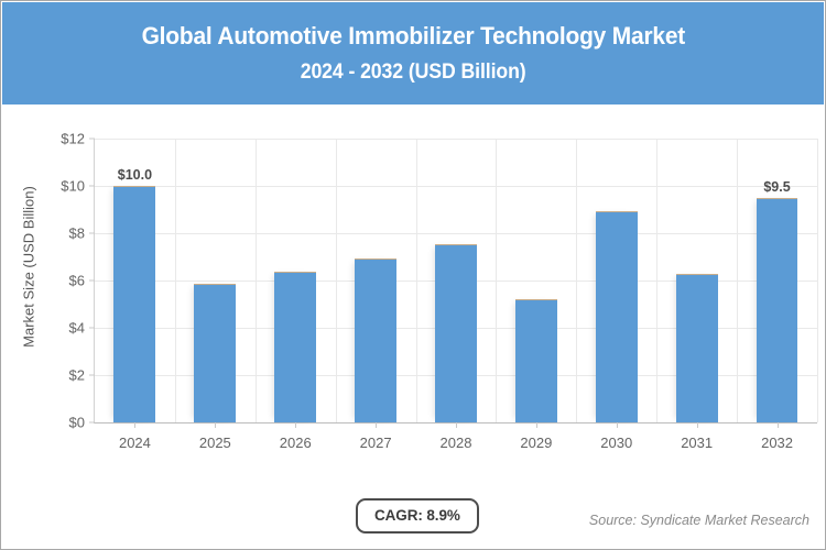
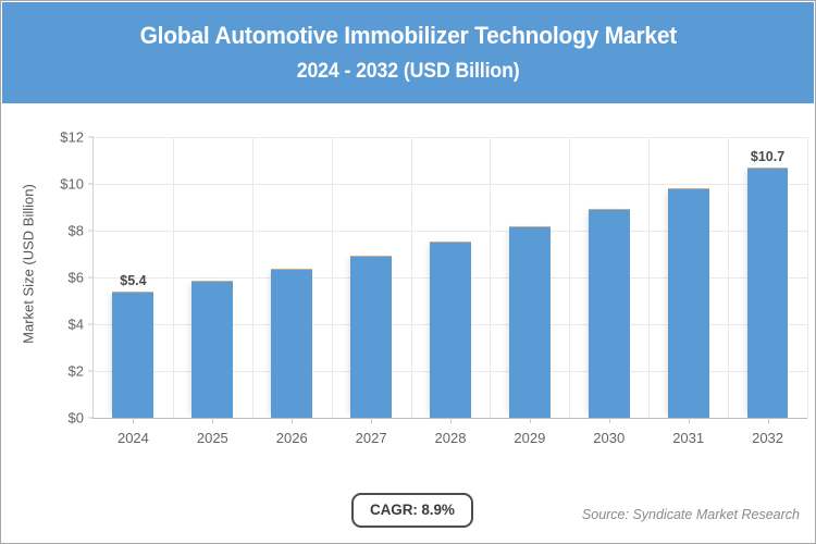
2024: $10.0 -> $5.4
2029: $5.2 -> $8.2
2031: $6.3 -> $9.8
2032: $9.5 -> $10.7
